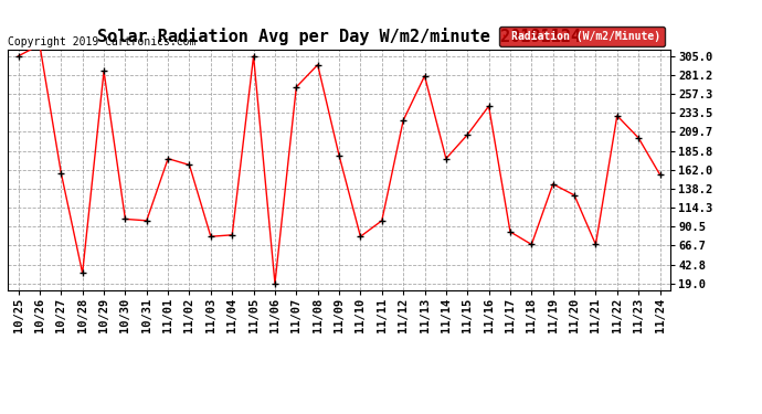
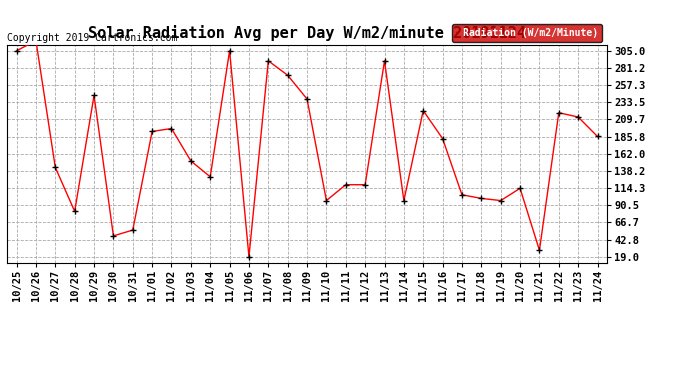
10/27: 158 -> 143
10/28: 32 -> 82
10/29: 286 -> 243
10/30: 100 -> 48
10/31: 98 -> 56
11/01: 176 -> 193
11/02: 168 -> 197
11/03: 78 -> 152
11/04: 80 -> 130
11/07: 266 -> 291
11/08: 294 -> 271
11/09: 180 -> 238
11/10: 78 -> 97
11/11: 98 -> 119
11/12: 224 -> 119
11/13: 280 -> 291
11/14: 176 -> 97
11/15: 206 -> 222
11/16: 242 -> 183
11/17: 84 -> 105
11/18: 68 -> 100
11/19: 144 -> 97
11/20: 130 -> 114
11/21: 68 -> 28
11/22: 230 -> 219
11/23: 202 -> 213
11/24: 156 -> 186
